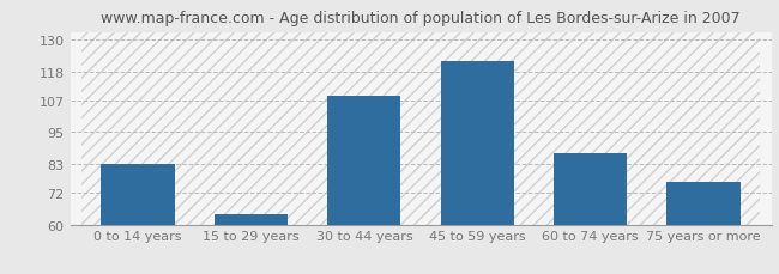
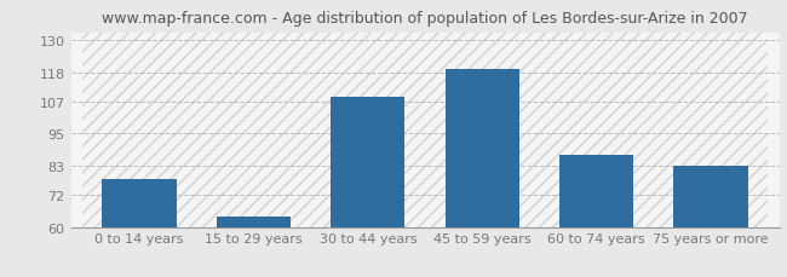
0 to 14 years: 83 -> 78
45 to 59 years: 122 -> 119
75 years or more: 76 -> 83
